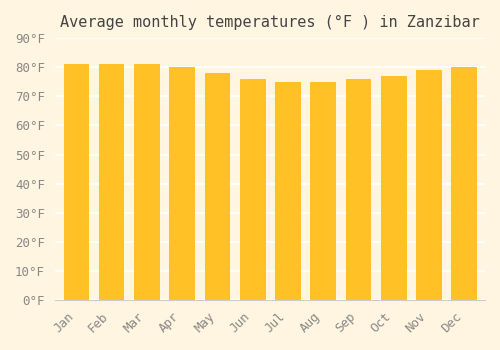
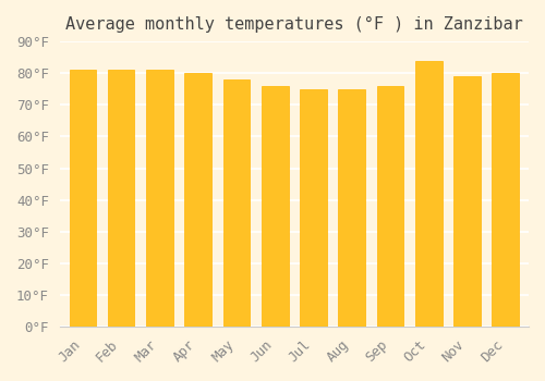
Oct: 77°F -> 84°F
